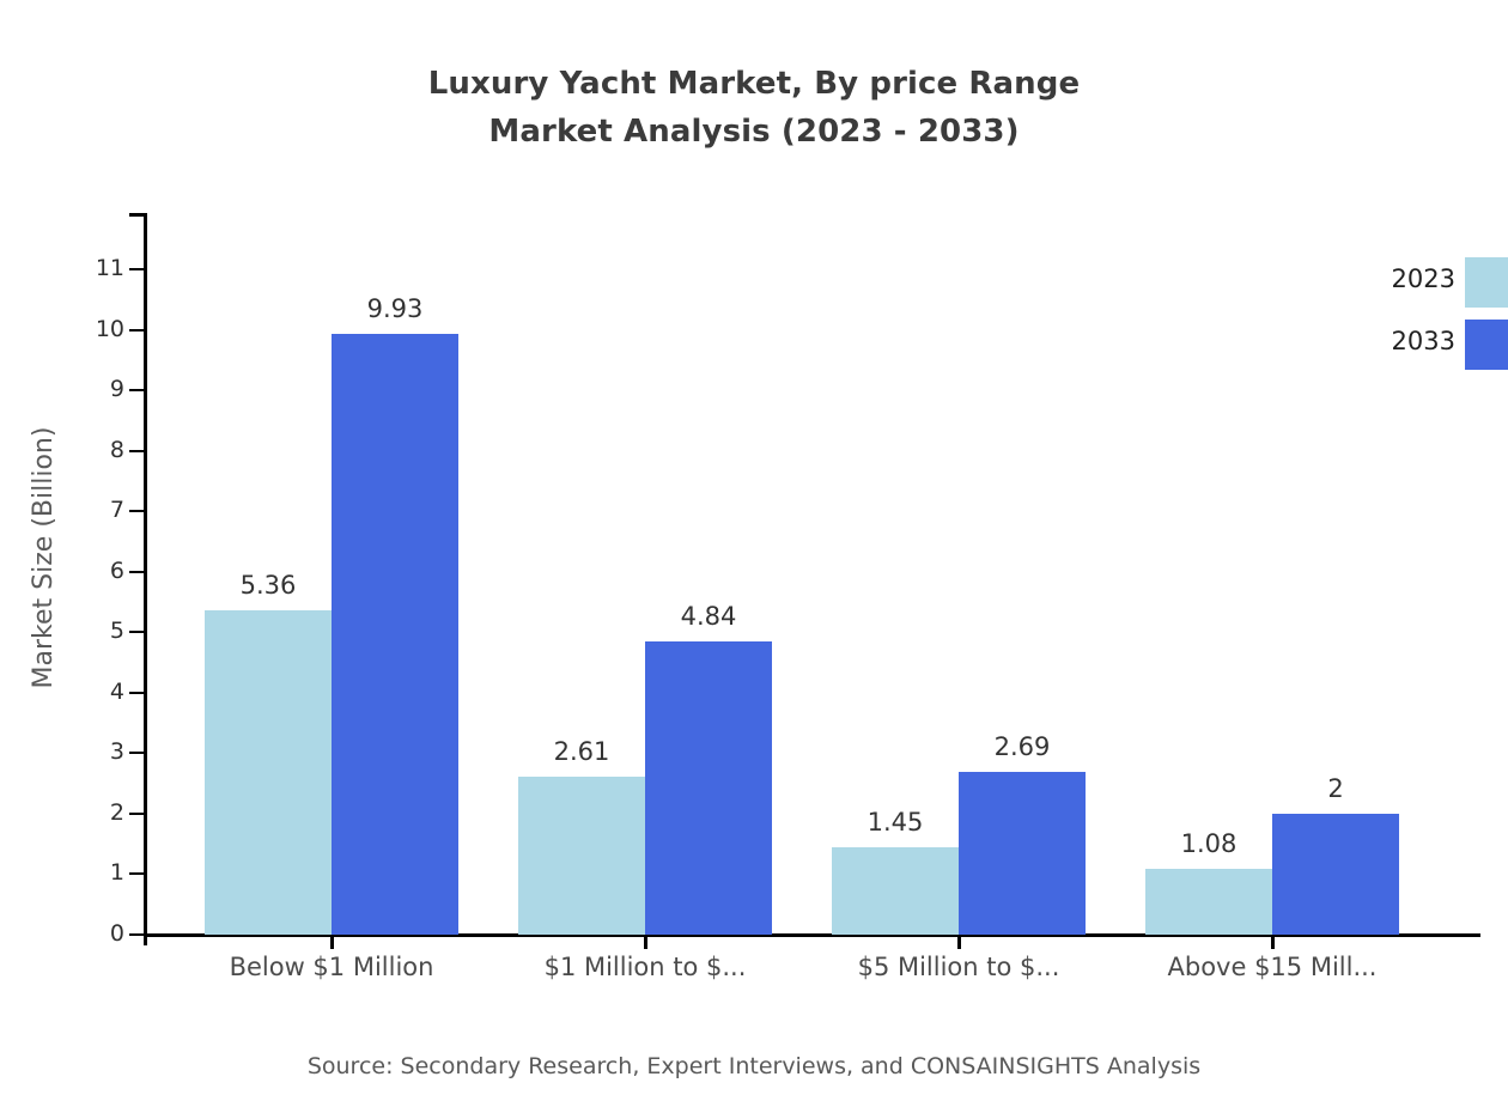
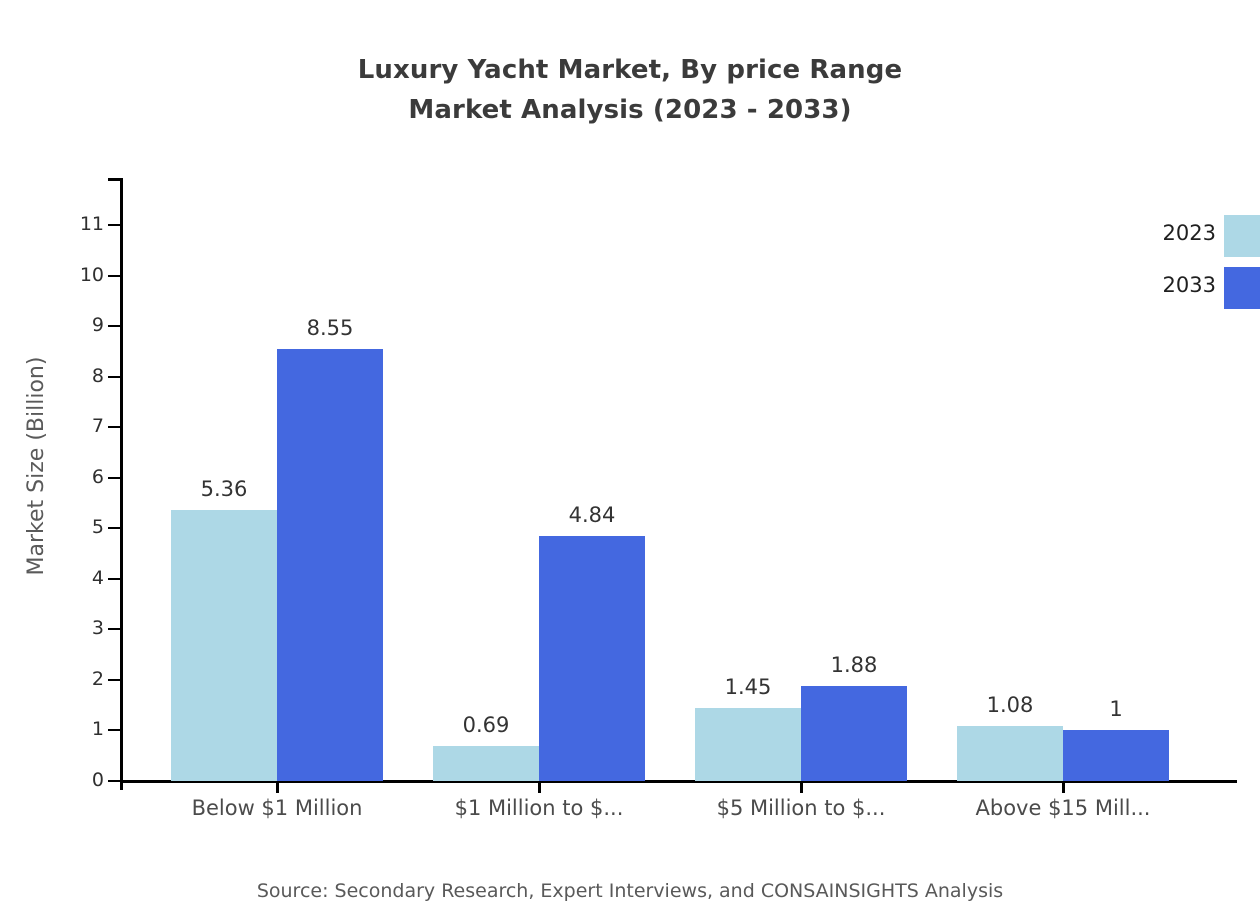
2033/Below $1 Million: 9.93 -> 8.55
2023/$1 Million to $...: 2.61 -> 0.69
2033/$5 Million to $...: 2.69 -> 1.88
2033/Above $15 Mill...: 2 -> 1
